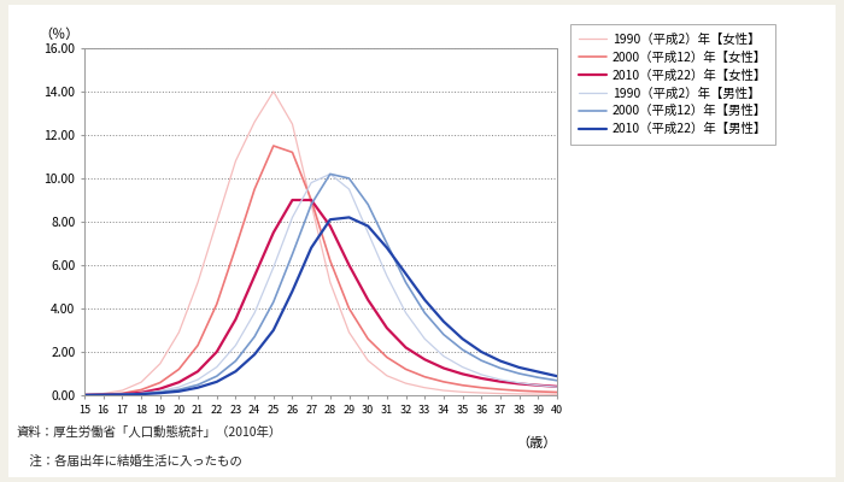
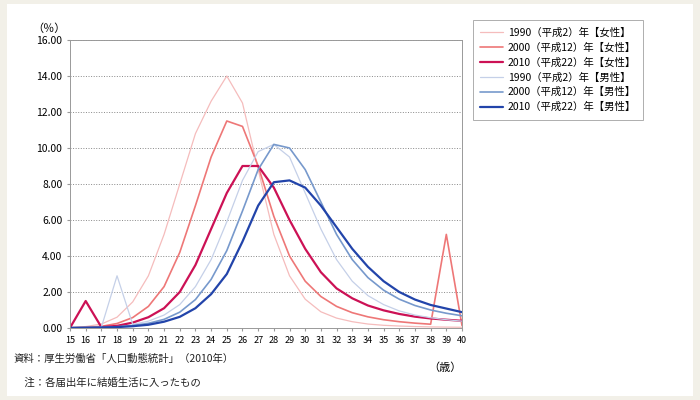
2010（平成22）年【女性】/16: 0.0 -> 1.5
1990（平成2）年【男性】/18: 0.1 -> 2.9
2000（平成12）年【女性】/39: 0.2 -> 5.2
